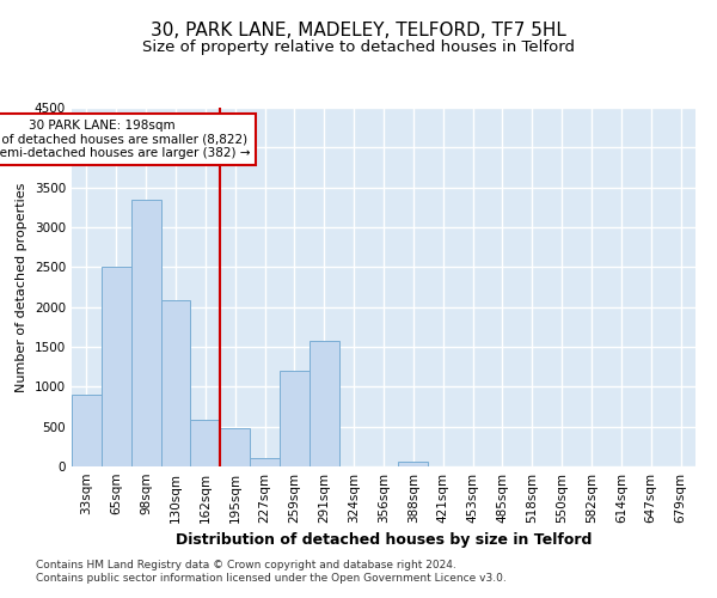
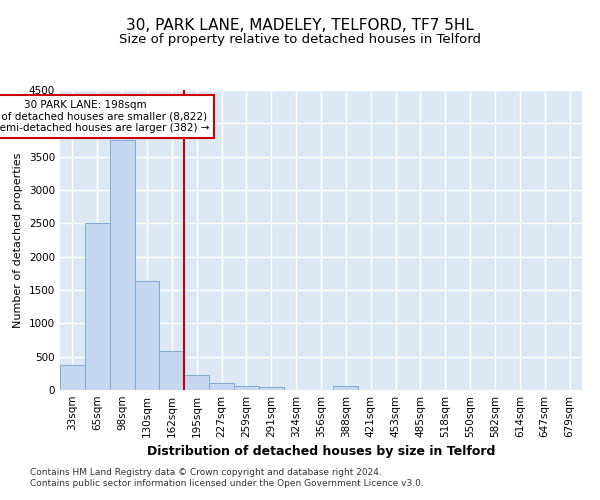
33sqm: 900 -> 370
98sqm: 3340 -> 3750
130sqm: 2080 -> 1640
195sqm: 480 -> 230
259sqm: 1200 -> 60
291sqm: 1580 -> 40
